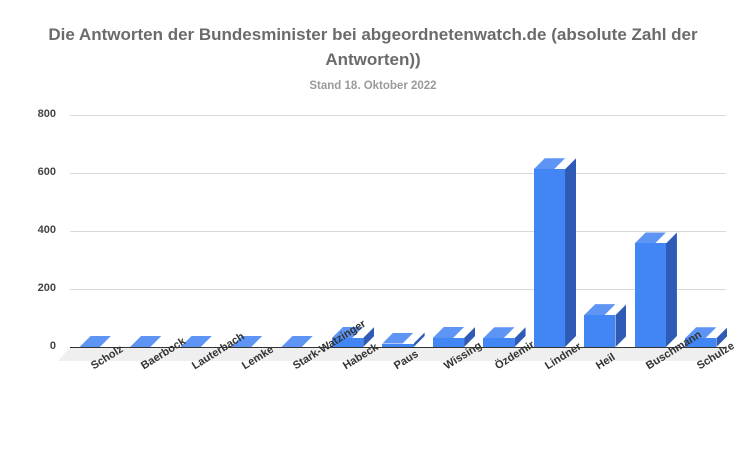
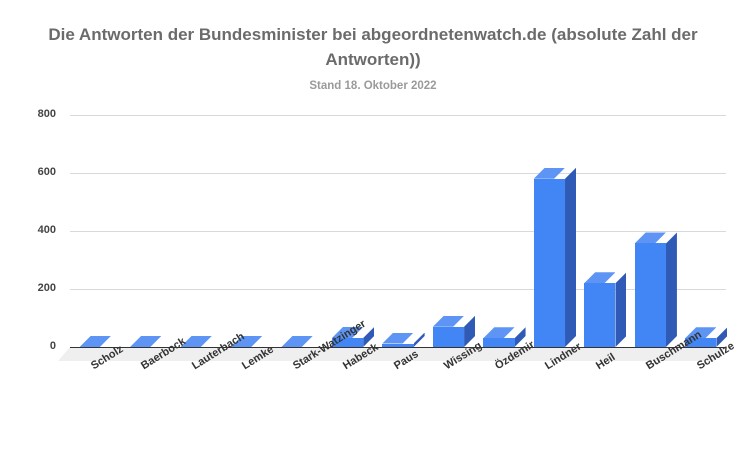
Wissing: 30 -> 70
Lindner: 610 -> 580
Heil: 110 -> 220
